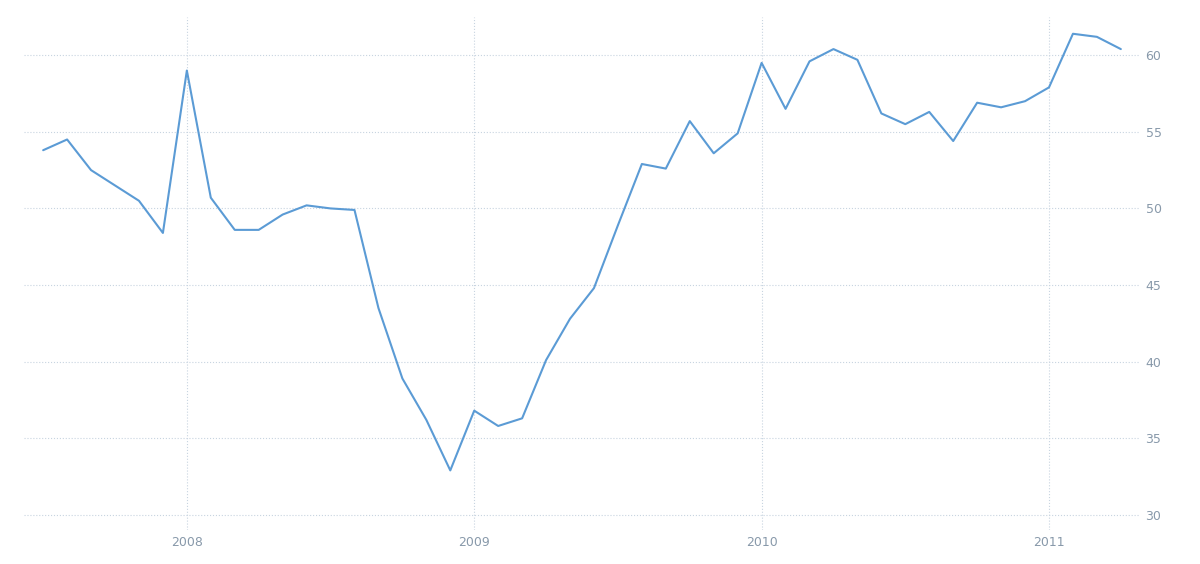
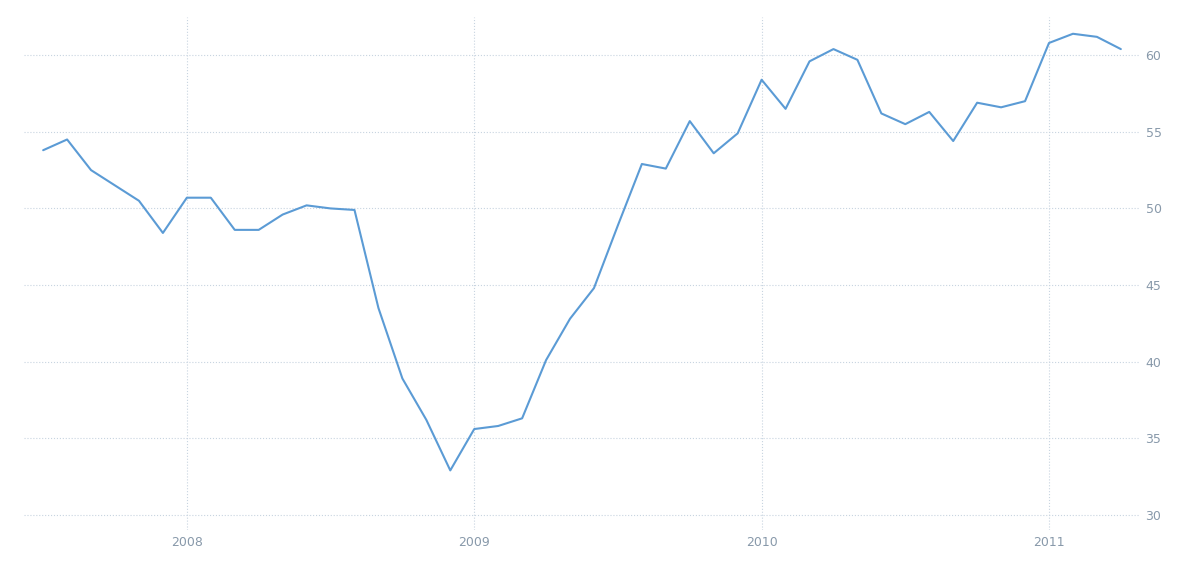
2008: 59.0 -> 50.7
2009: 36.8 -> 35.6
2010: 59.5 -> 58.4
2011: 57.9 -> 60.8
